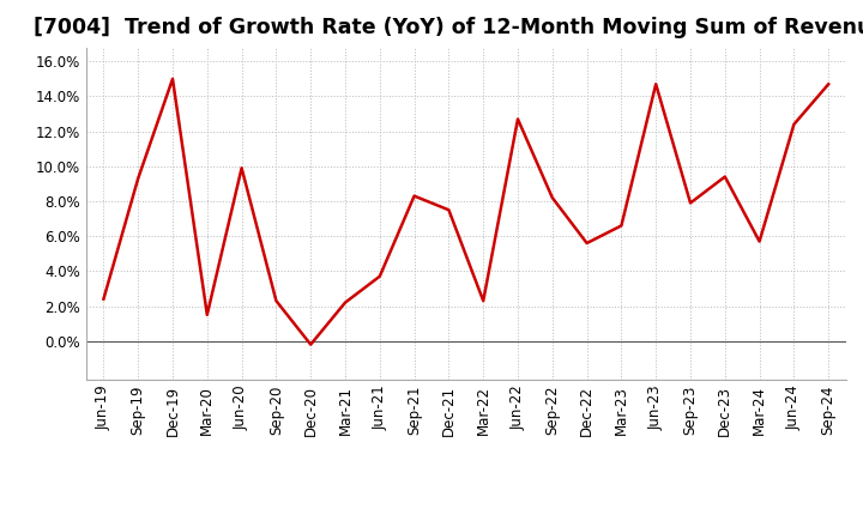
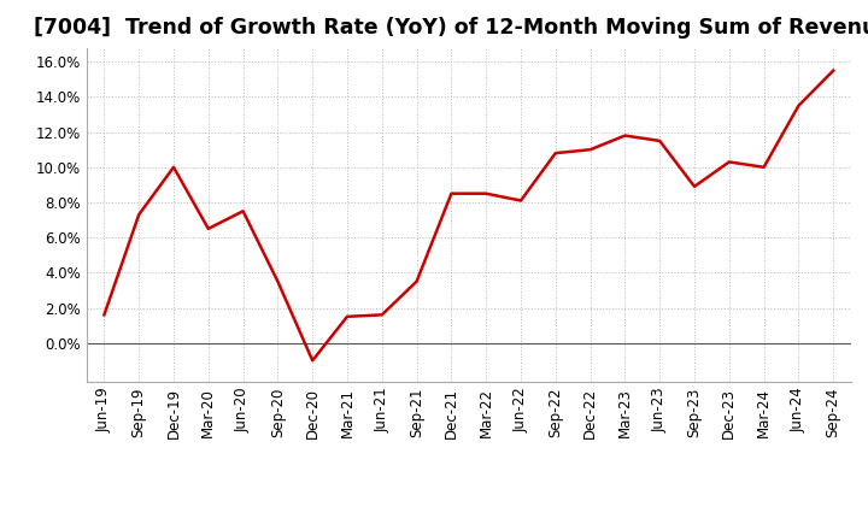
Jun-19: 2.4% -> 1.6%
Sep-19: 9.3% -> 7.3%
Dec-19: 15.0% -> 10.0%
Mar-20: 1.5% -> 6.5%
Jun-20: 9.9% -> 7.5%
Sep-20: 2.3% -> 3.5%
Dec-20: -0.2% -> -1.0%
Mar-21: 2.2% -> 1.5%
Jun-21: 3.7% -> 1.6%
Sep-21: 8.3% -> 3.5%
Dec-21: 7.5% -> 8.5%
Mar-22: 2.3% -> 8.5%
Jun-22: 12.7% -> 8.1%
Sep-22: 8.2% -> 10.8%
Dec-22: 5.6% -> 11.0%
Mar-23: 6.6% -> 11.8%
Jun-23: 14.7% -> 11.5%
Sep-23: 7.9% -> 8.9%
Dec-23: 9.4% -> 10.3%
Mar-24: 5.7% -> 10.0%
Jun-24: 12.4% -> 13.5%
Sep-24: 14.7% -> 15.5%
